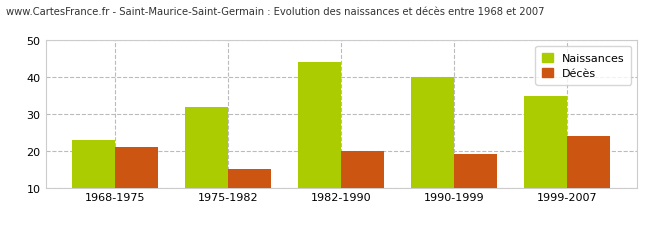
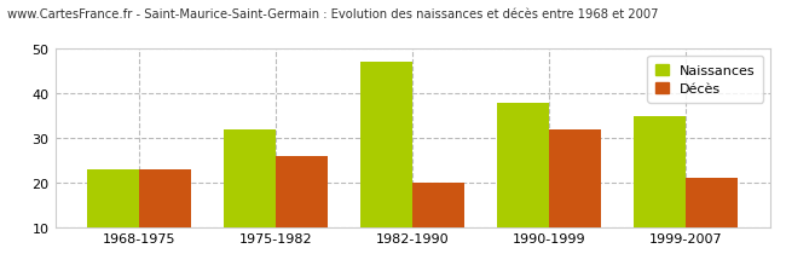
Décès/1968-1975: 21 -> 23
Décès/1975-1982: 15 -> 26
Naissances/1982-1990: 44 -> 47
Naissances/1990-1999: 40 -> 38
Décès/1990-1999: 19 -> 32
Décès/1999-2007: 24 -> 21
